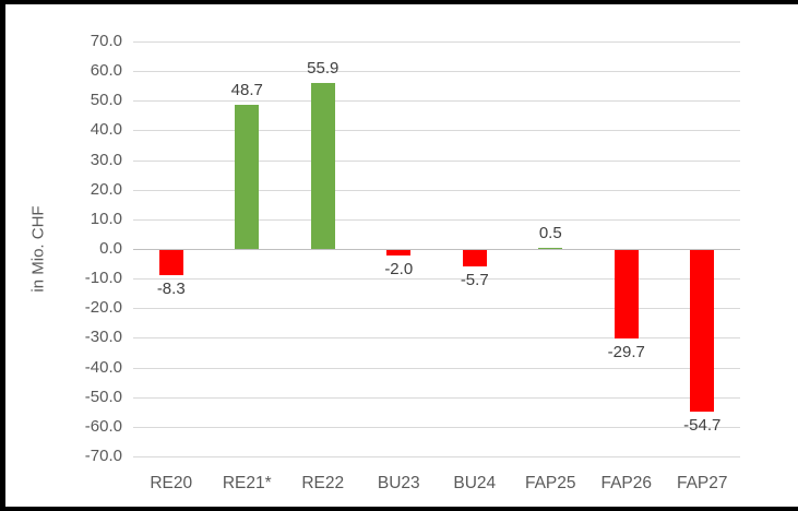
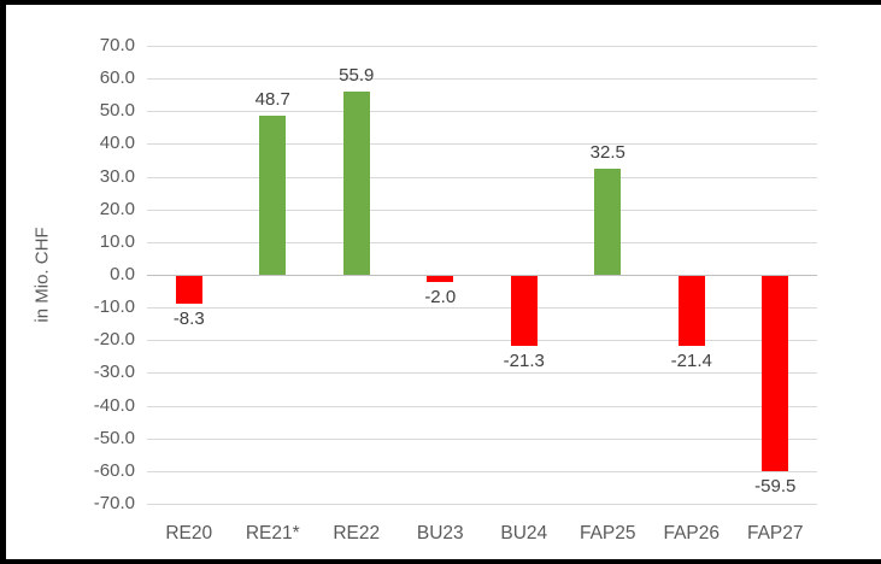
BU24: -5.7 -> -21.3
FAP25: 0.5 -> 32.5
FAP26: -29.7 -> -21.4
FAP27: -54.7 -> -59.5
